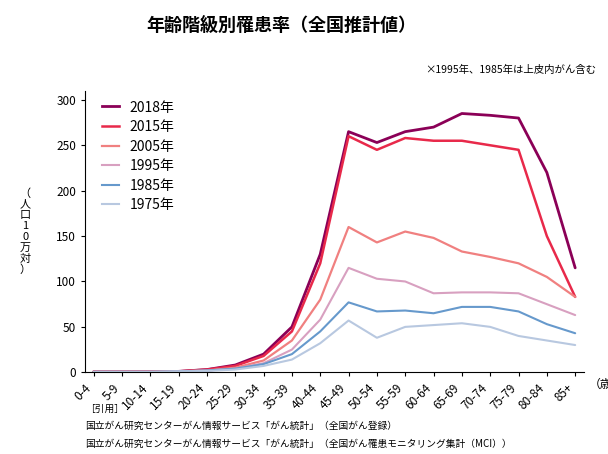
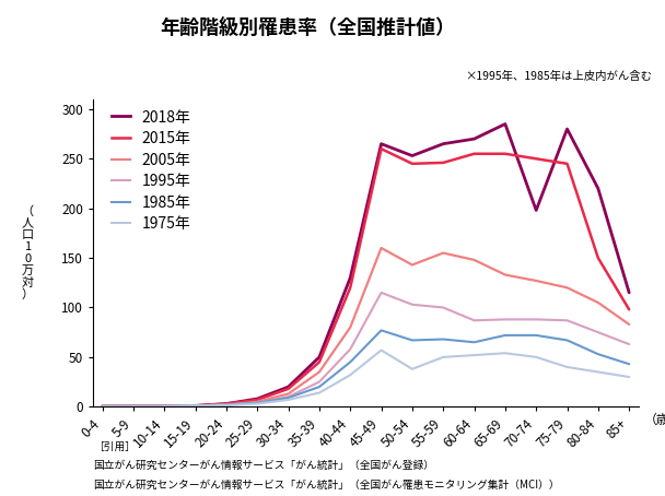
2015年/55-59: 258 -> 246
2018年/70-74: 283 -> 198
2015年/85+: 83 -> 98
